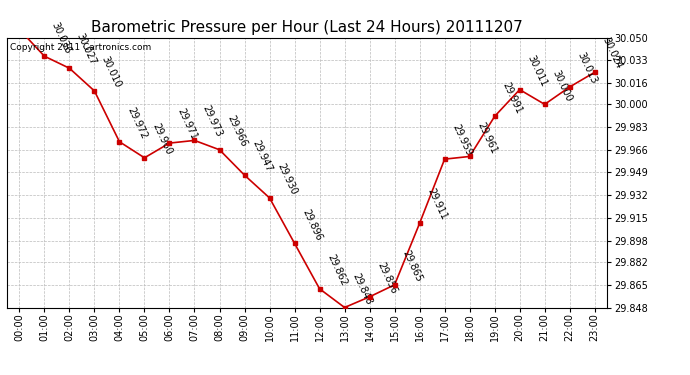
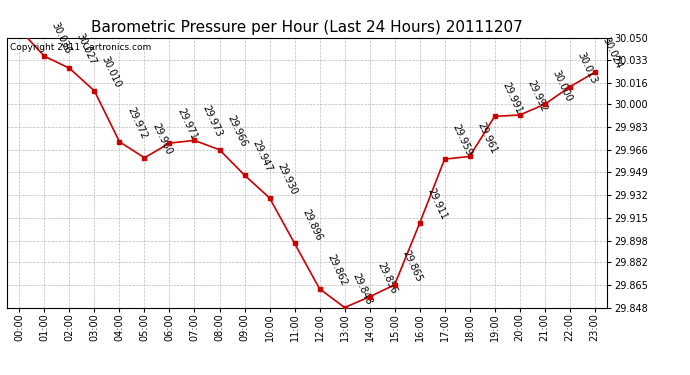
20:00: 30.011 -> 29.992
